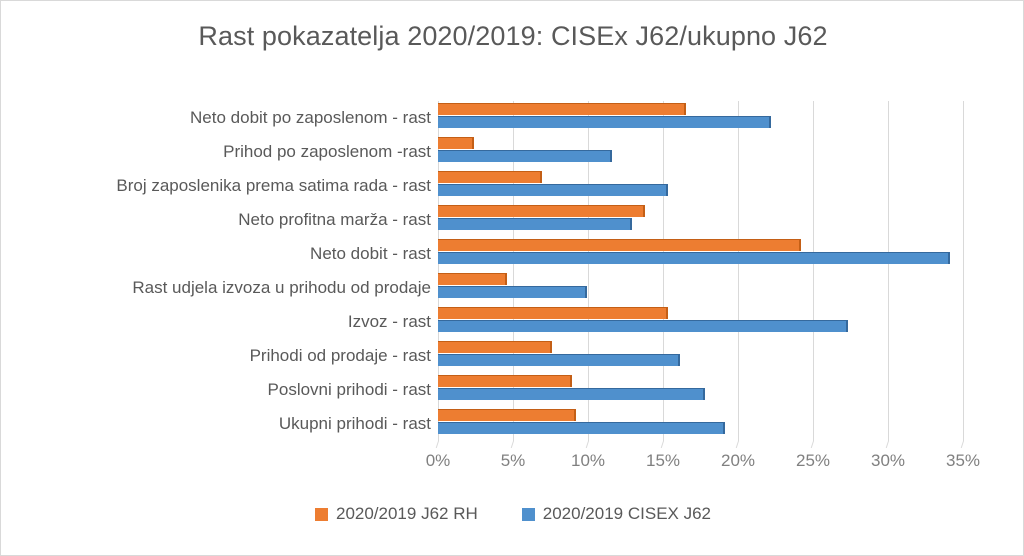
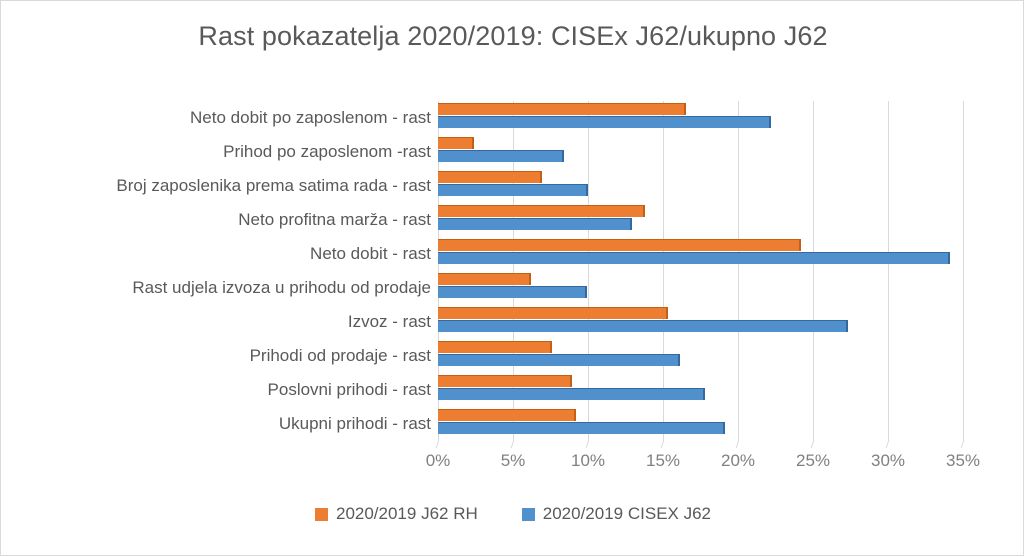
2020/2019 CISEX J62/Prihod po zaposlenom -rast: 11.6% -> 8.4%
2020/2019 CISEX J62/Broj zaposlenika prema satima rada - rast: 15.3% -> 10.0%
2020/2019 J62 RH/Rast udjela izvoza u prihodu od prodaje: 4.6% -> 6.2%
